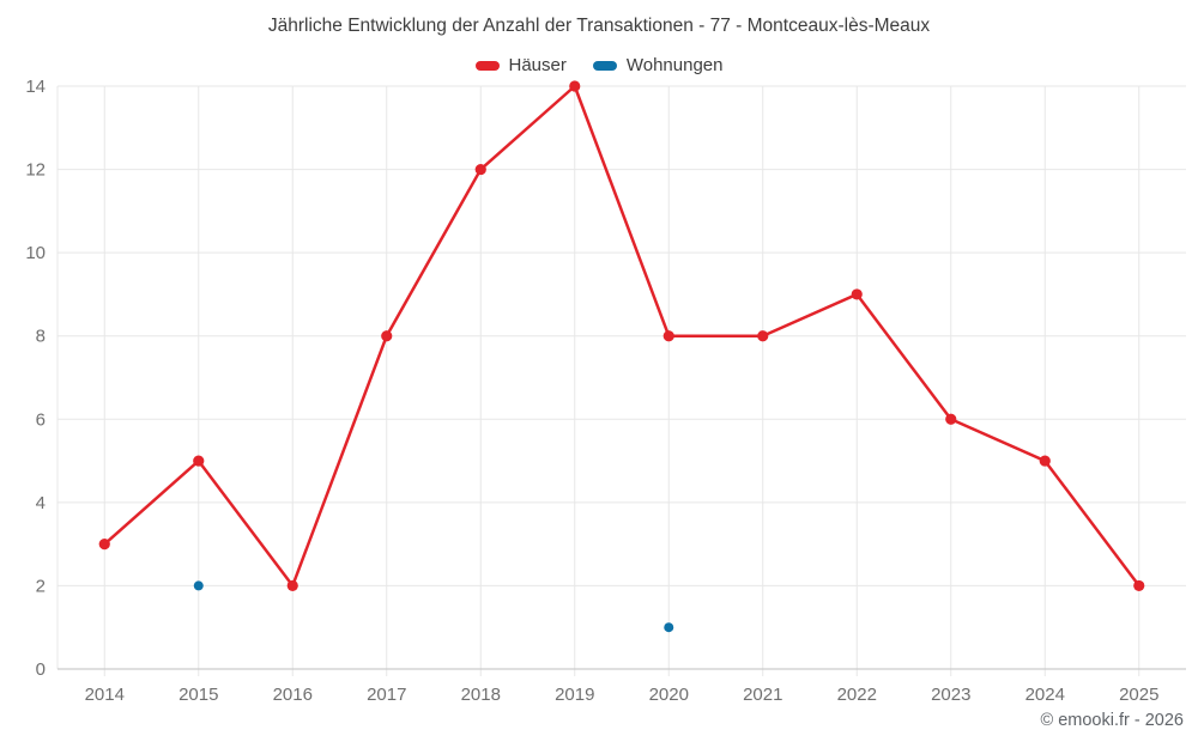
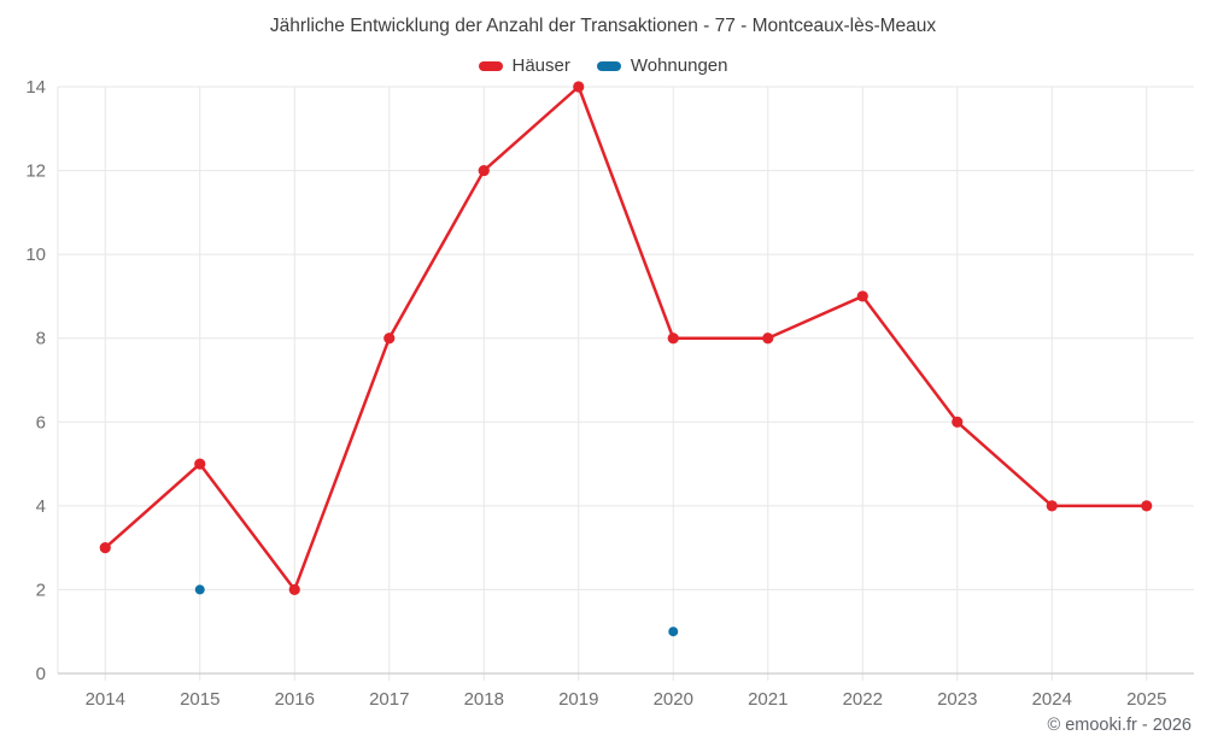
Häuser/2024: 5 -> 4
Häuser/2025: 2 -> 4
